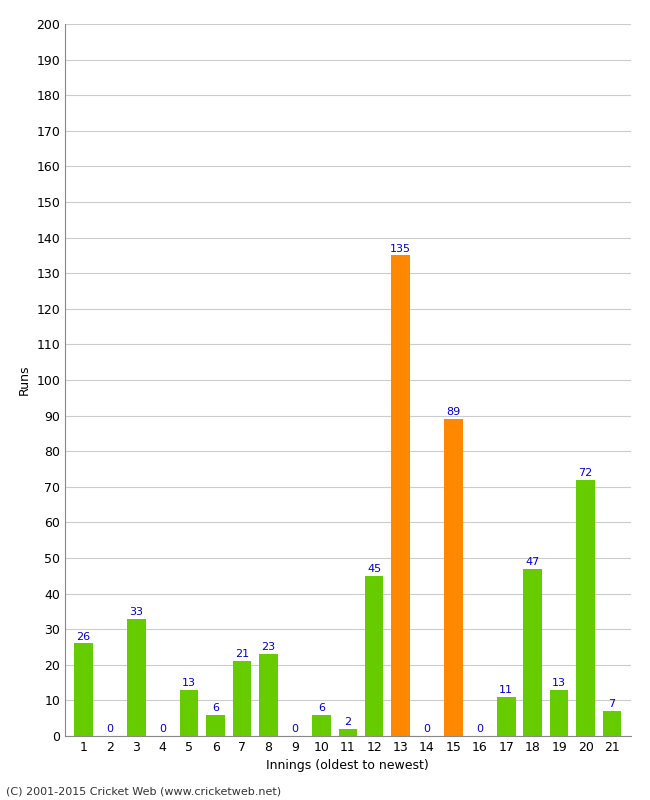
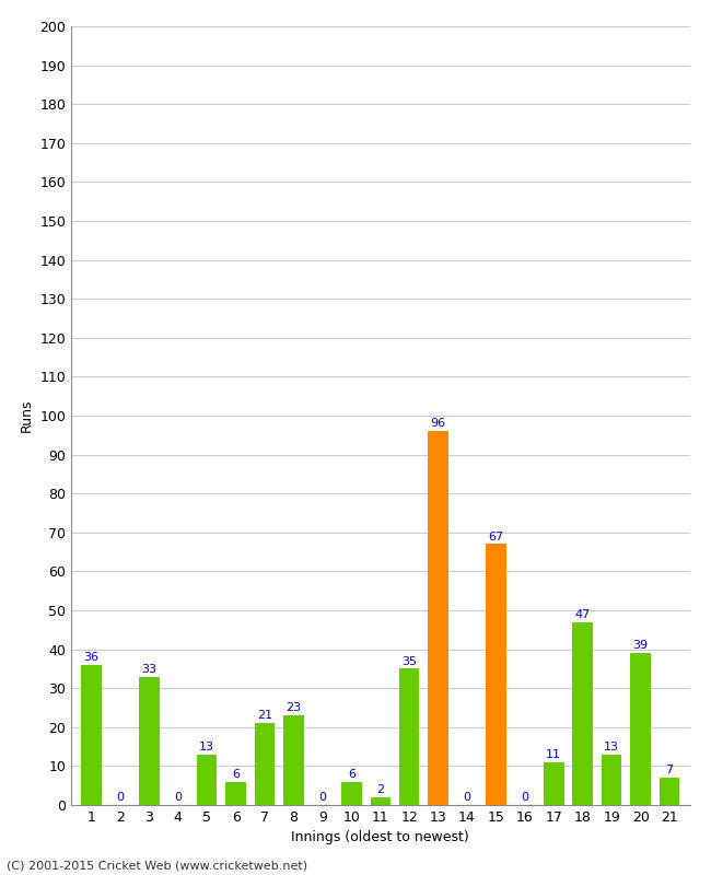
1: 26 -> 36
12: 45 -> 35
13: 135 -> 96
15: 89 -> 67
20: 72 -> 39
